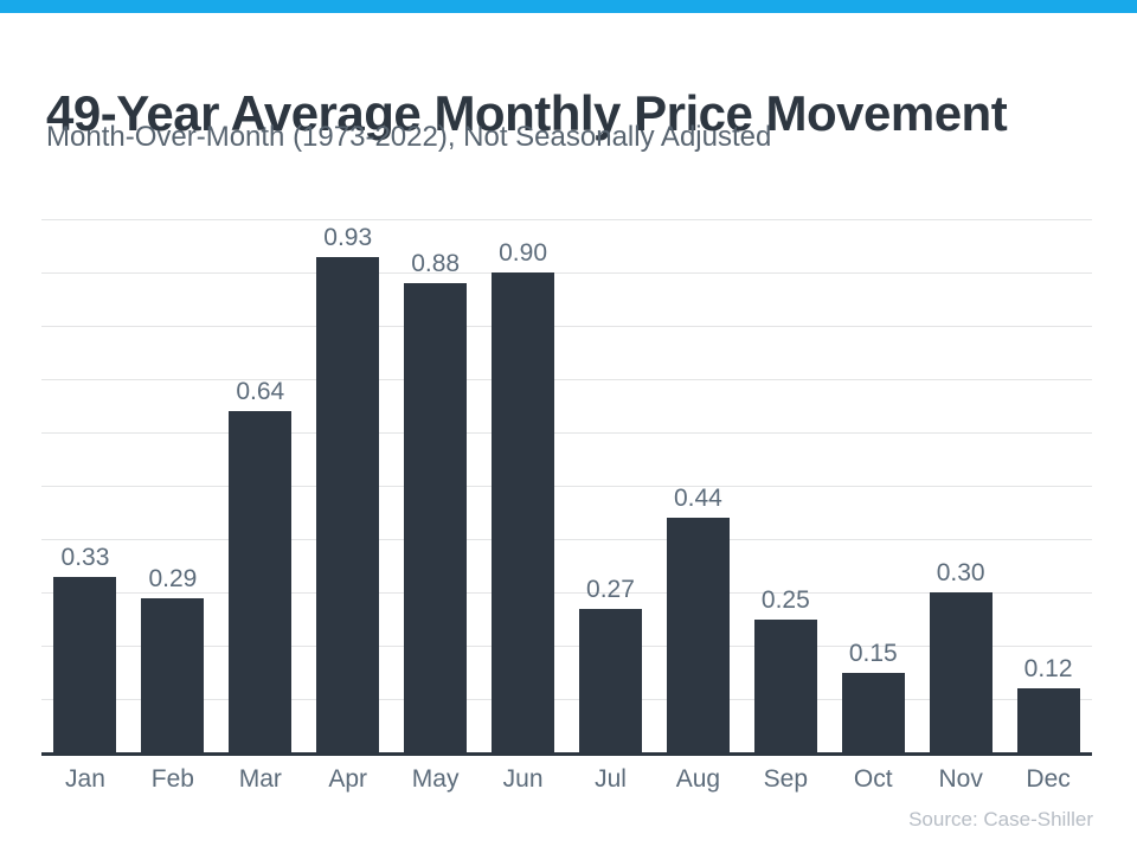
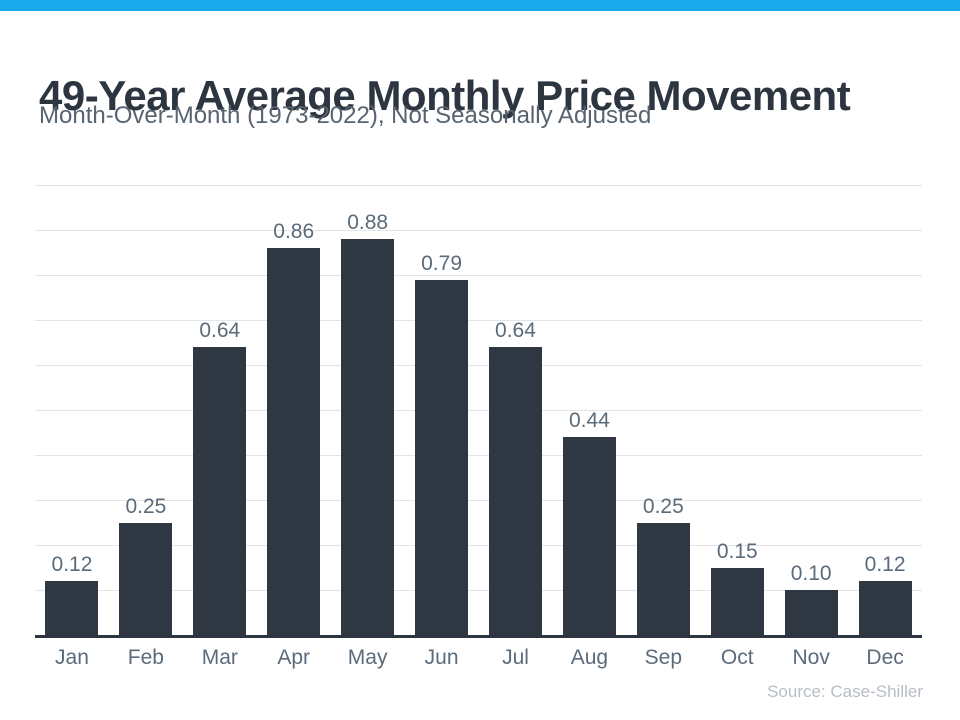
Jan: 0.33 -> 0.12
Feb: 0.29 -> 0.25
Apr: 0.93 -> 0.86
Jun: 0.90 -> 0.79
Jul: 0.27 -> 0.64
Nov: 0.30 -> 0.10
